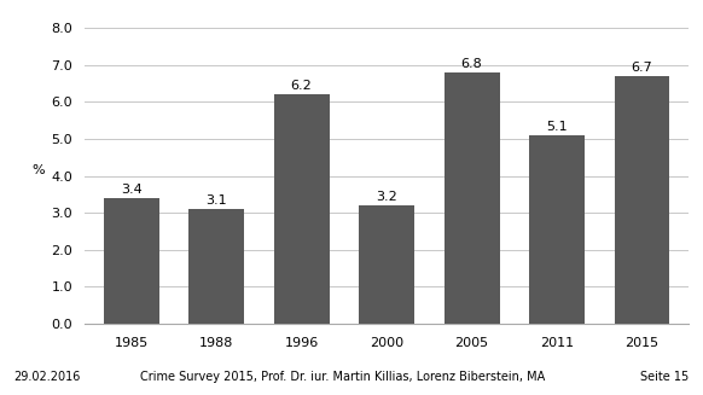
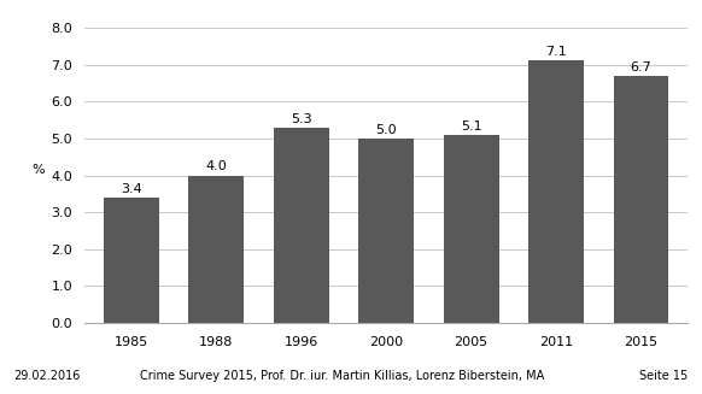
1988: 3.1 -> 4.0
1996: 6.2 -> 5.3
2000: 3.2 -> 5.0
2005: 6.8 -> 5.1
2011: 5.1 -> 7.1
